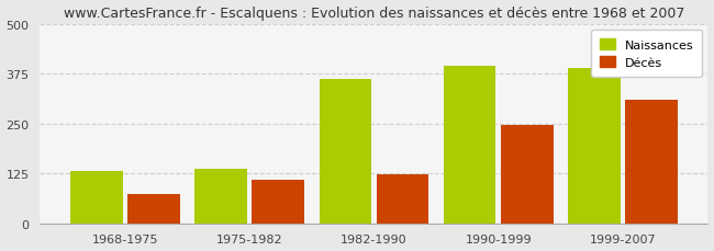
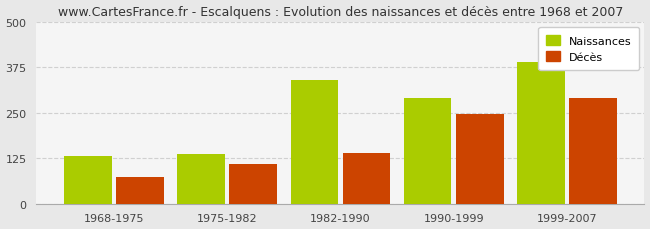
Naissances/1982-1990: 362 -> 340
Décès/1982-1990: 123 -> 140
Naissances/1990-1999: 395 -> 290
Décès/1999-2007: 310 -> 290
